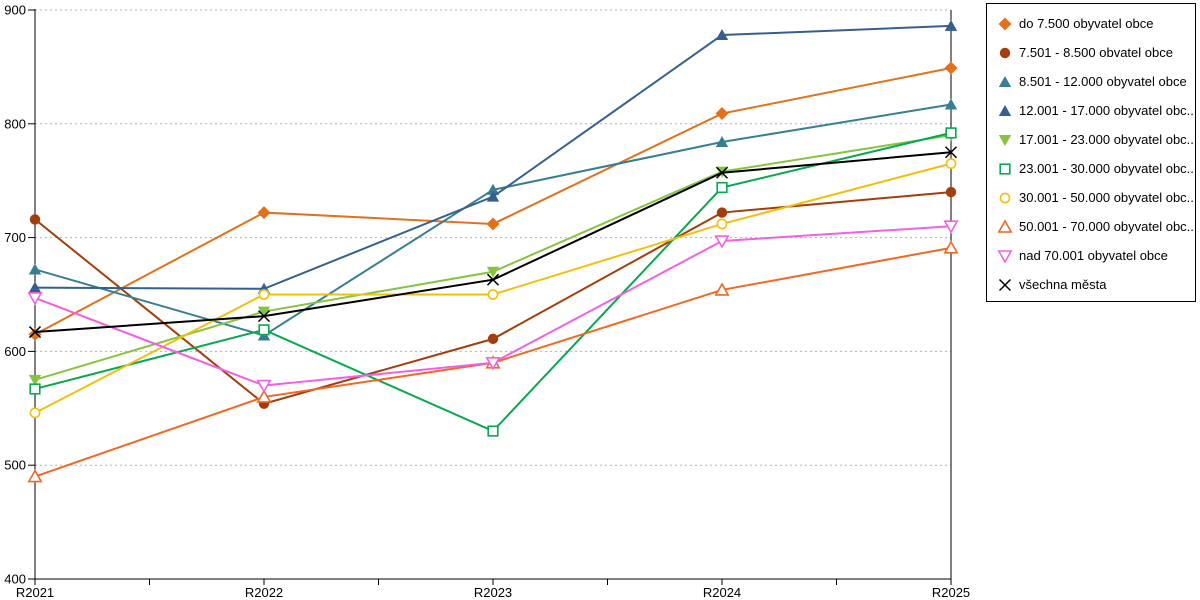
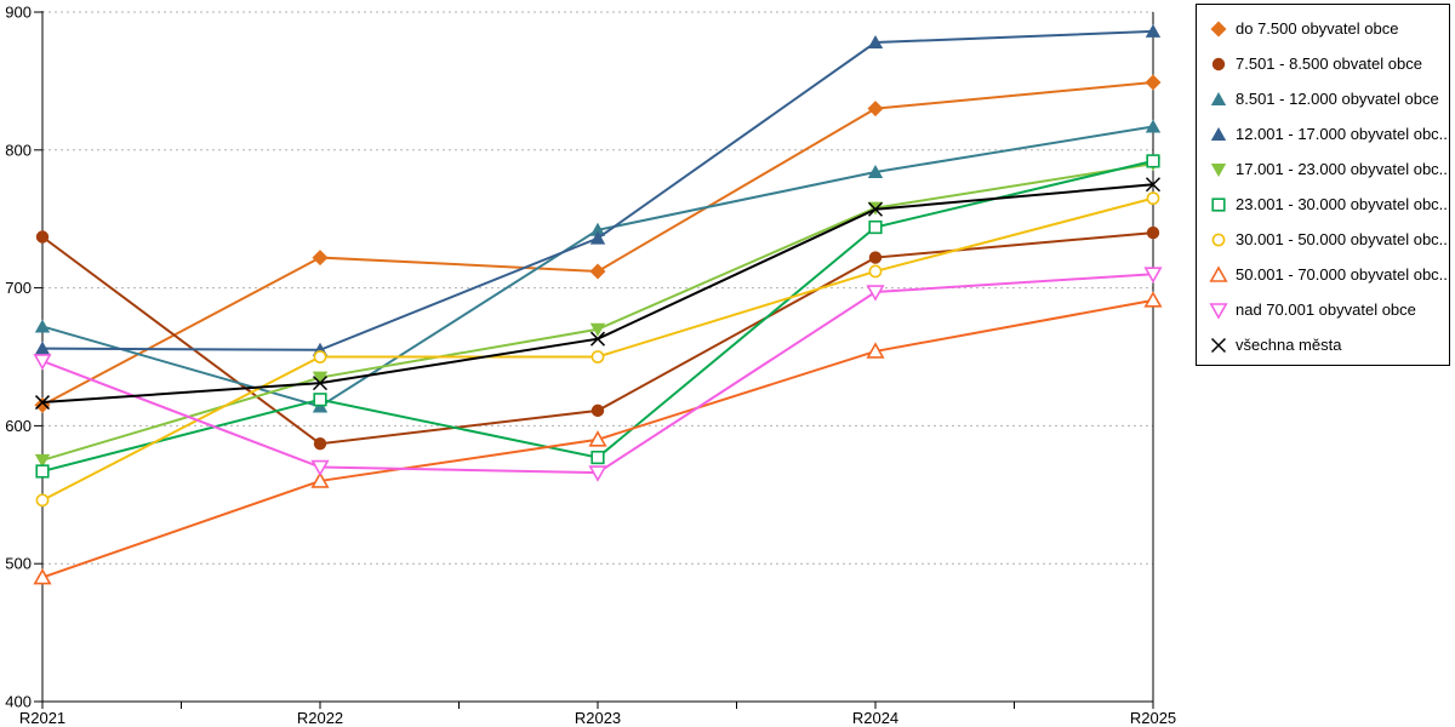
7.501 - 8.500 obvatel obce/R2021: 716 -> 737
7.501 - 8.500 obvatel obce/R2022: 554 -> 587
23.001 - 30.000 obyvatel obc.../R2023: 530 -> 577
nad 70.001 obyvatel obce/R2023: 590 -> 566
do 7.500 obyvatel obce/R2024: 809 -> 830
